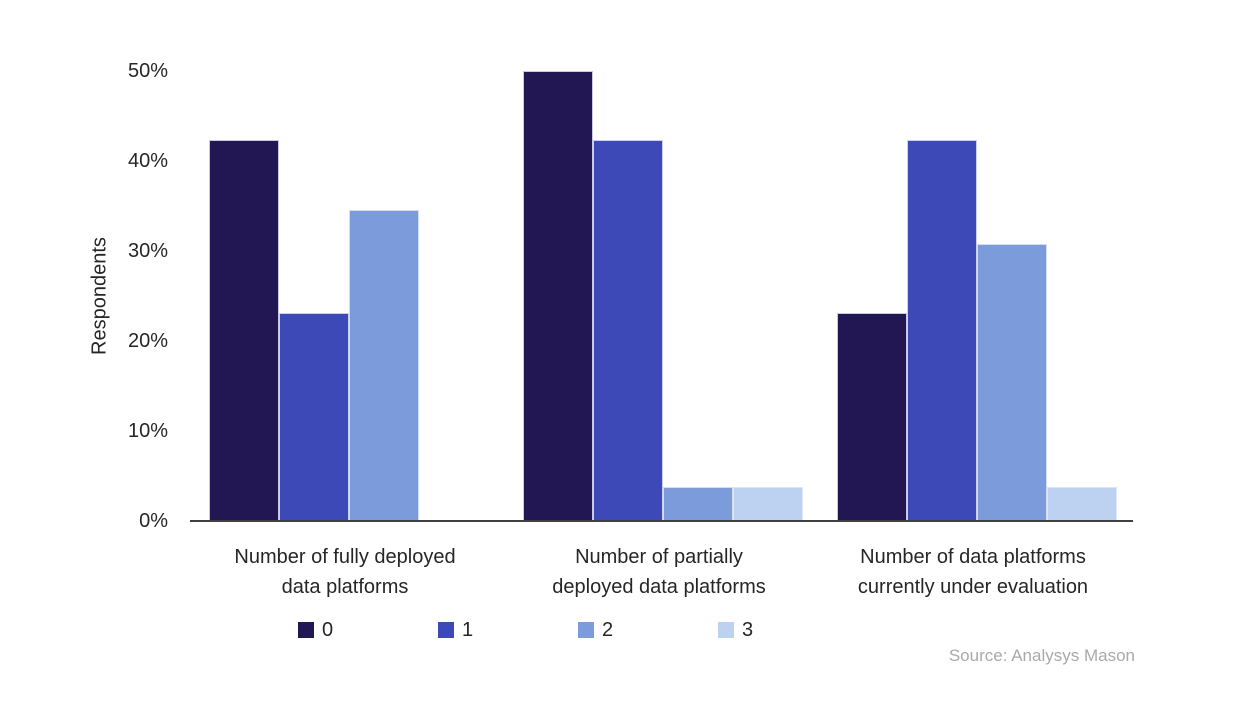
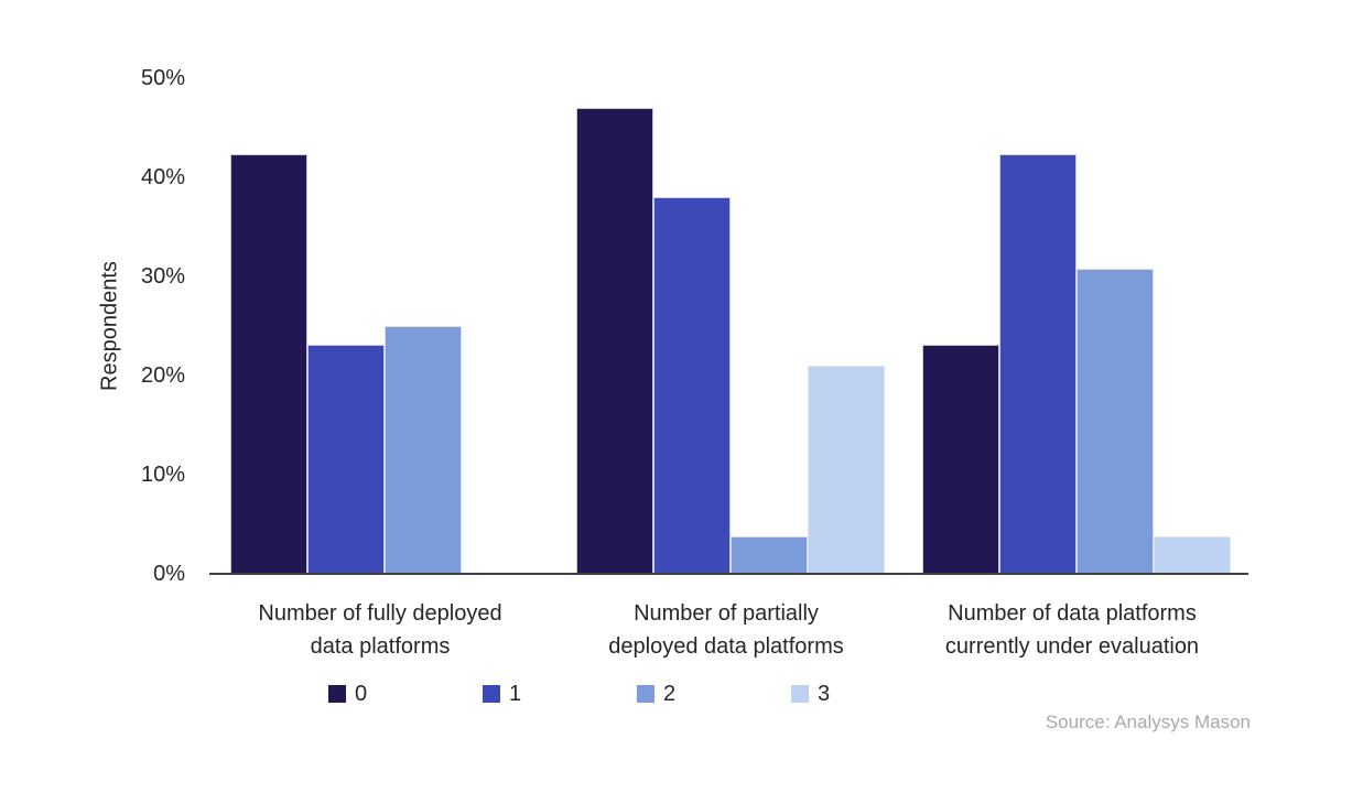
2/Number of fully deployed data platforms: 35% -> 25%
0/Number of partially deployed data platforms: 50% -> 47%
1/Number of partially deployed data platforms: 42% -> 38%
3/Number of partially deployed data platforms: 4% -> 21%
